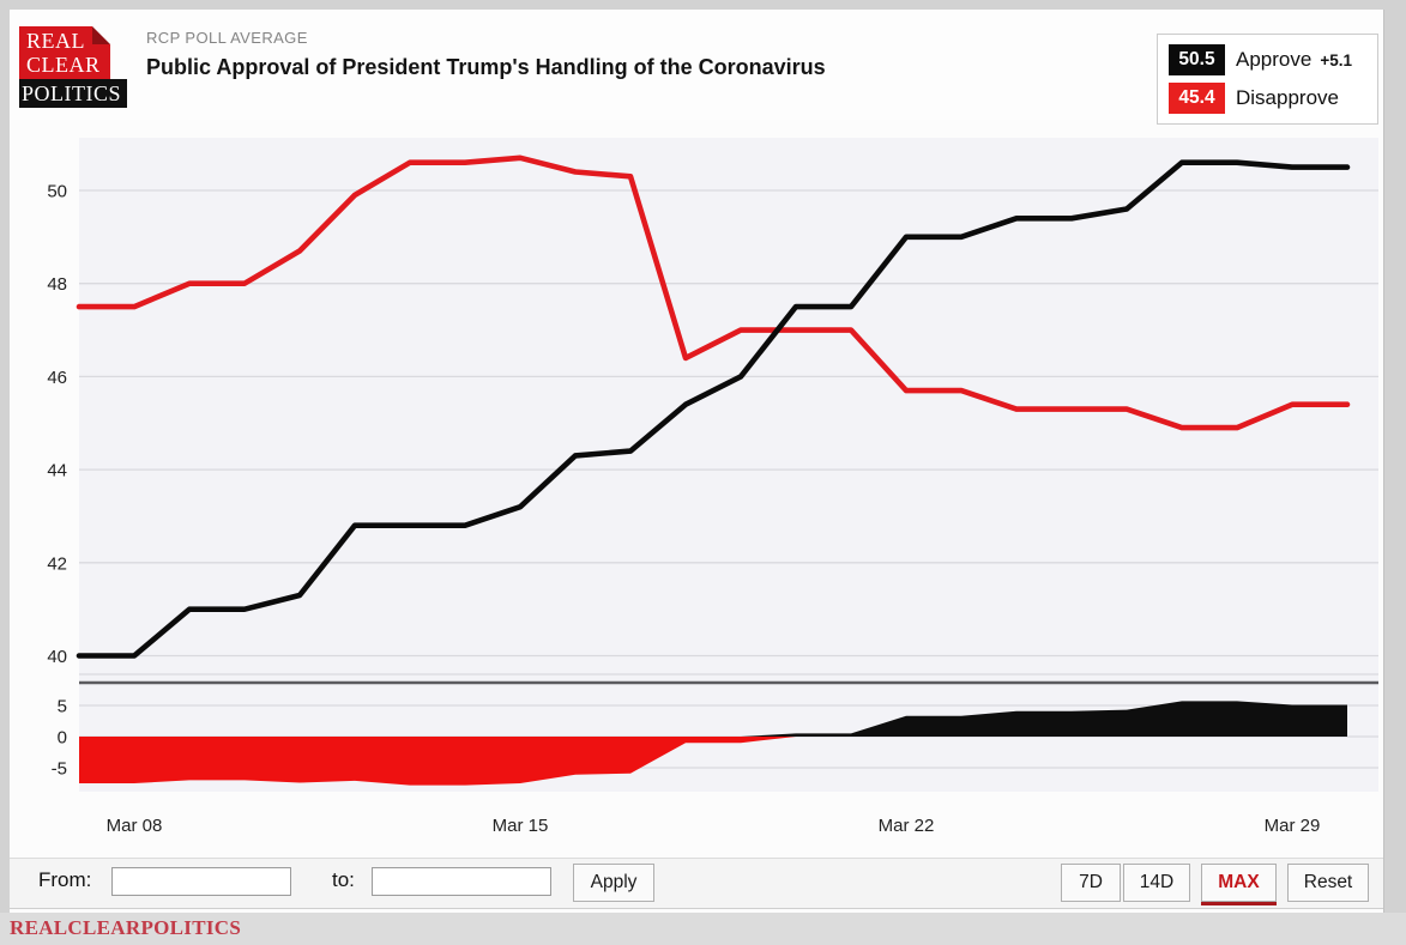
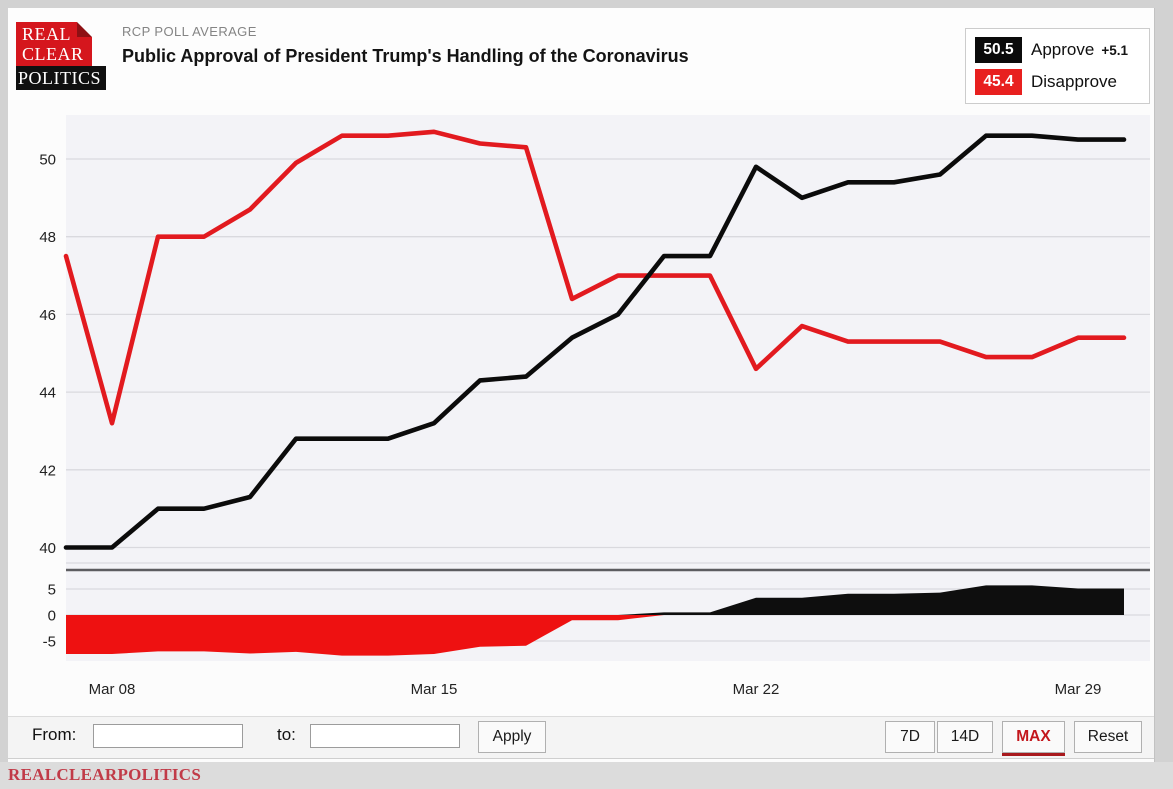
Disapprove/Mar 08: 47.5 -> 43.2
Approve/Mar 22: 49.0 -> 49.8
Disapprove/Mar 22: 45.7 -> 44.6
